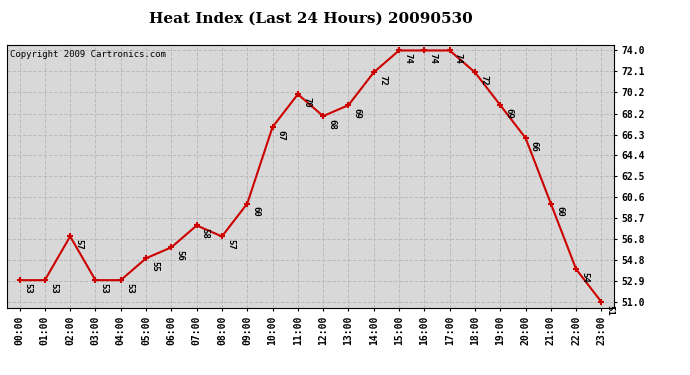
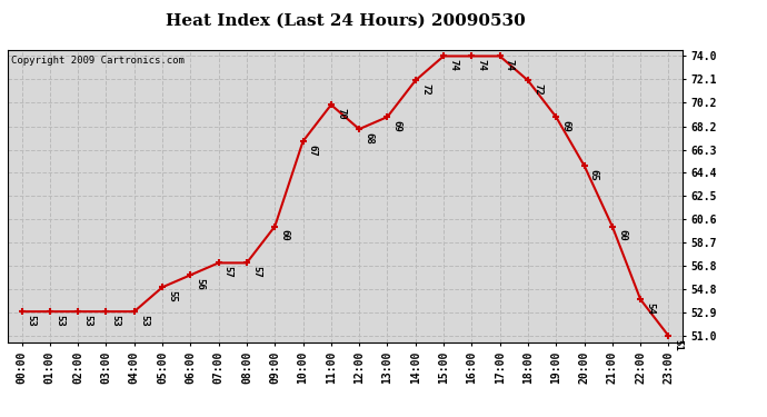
02:00: 57 -> 53
07:00: 58 -> 57
20:00: 66 -> 65
